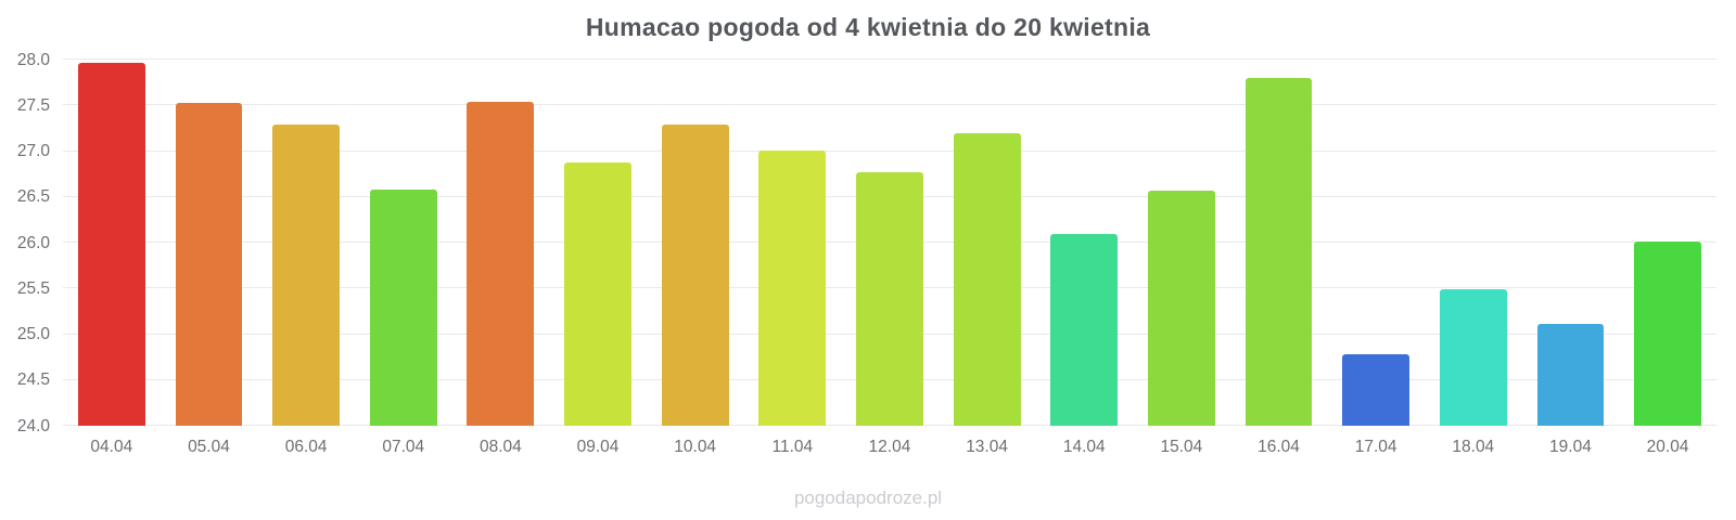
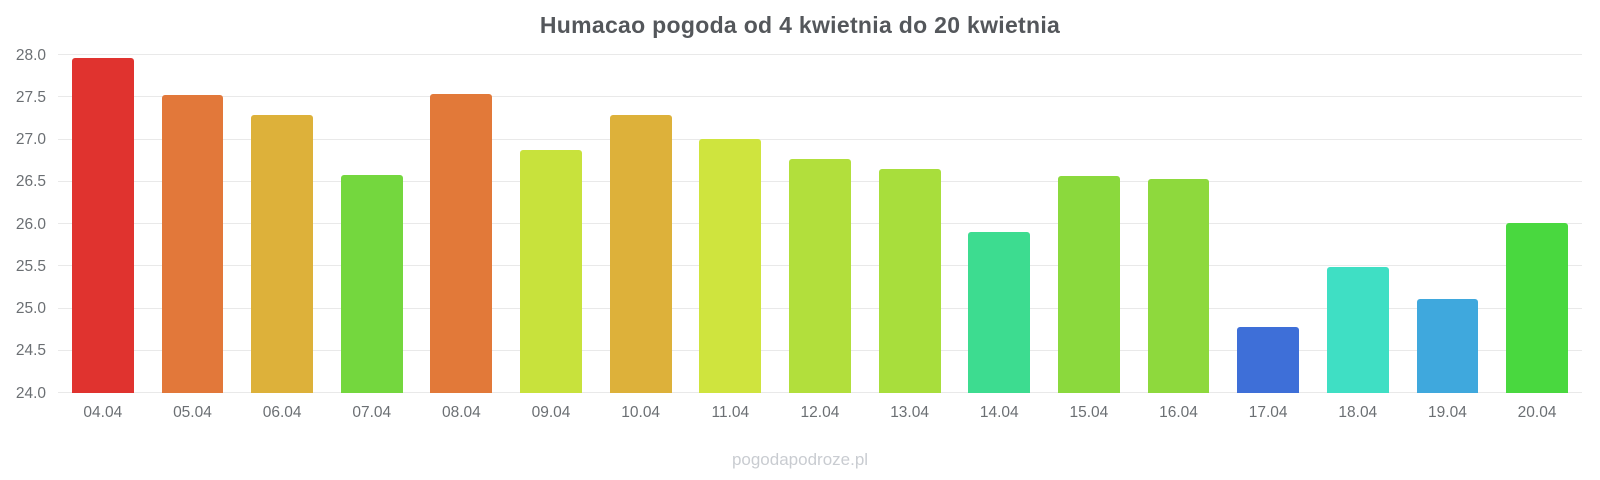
13.04: 27.2 -> 26.6
14.04: 26.1 -> 25.9
16.04: 27.8 -> 26.5
